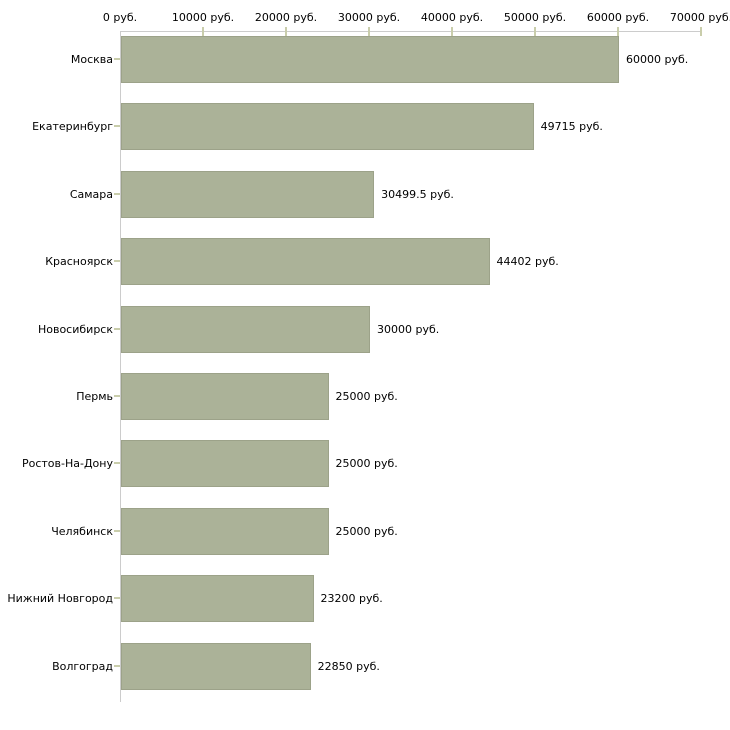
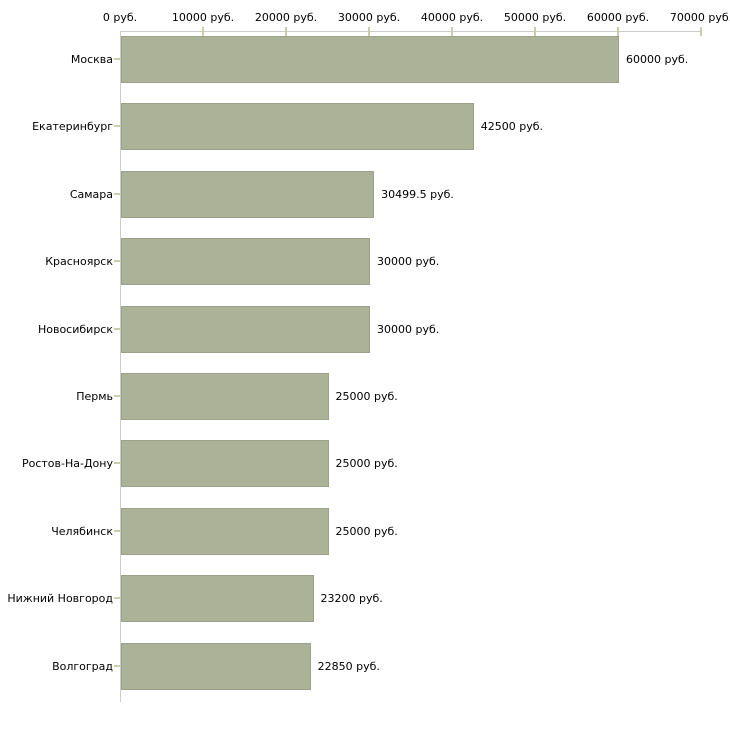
Екатеринбург: 49715 -> 42500
Красноярск: 44402 -> 30000
